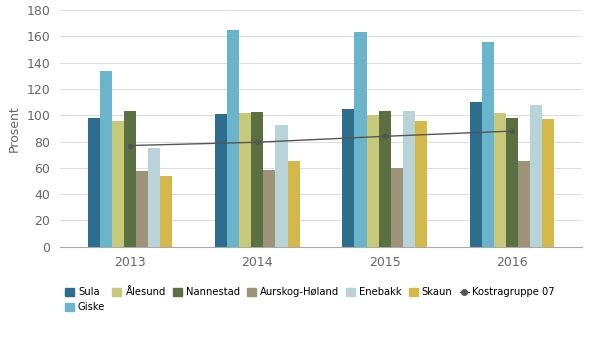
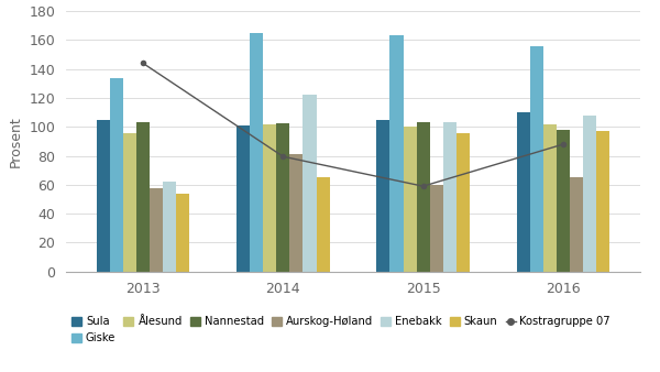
Sula/2013: 98 -> 105
Kostragruppe 07/2013: 77 -> 144
Enebakk/2013: 75 -> 62
Aurskog-Høland/2014: 58 -> 81
Enebakk/2014: 92 -> 122
Kostragruppe 07/2015: 84 -> 59
